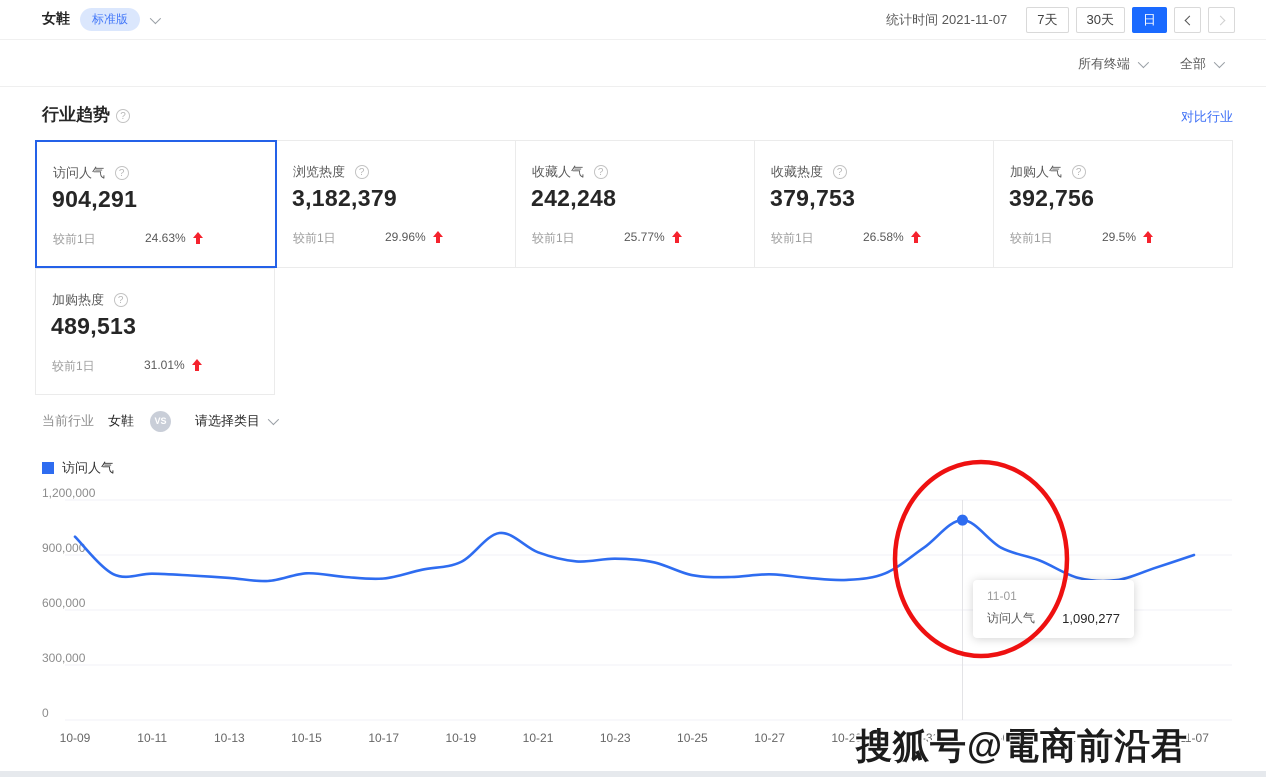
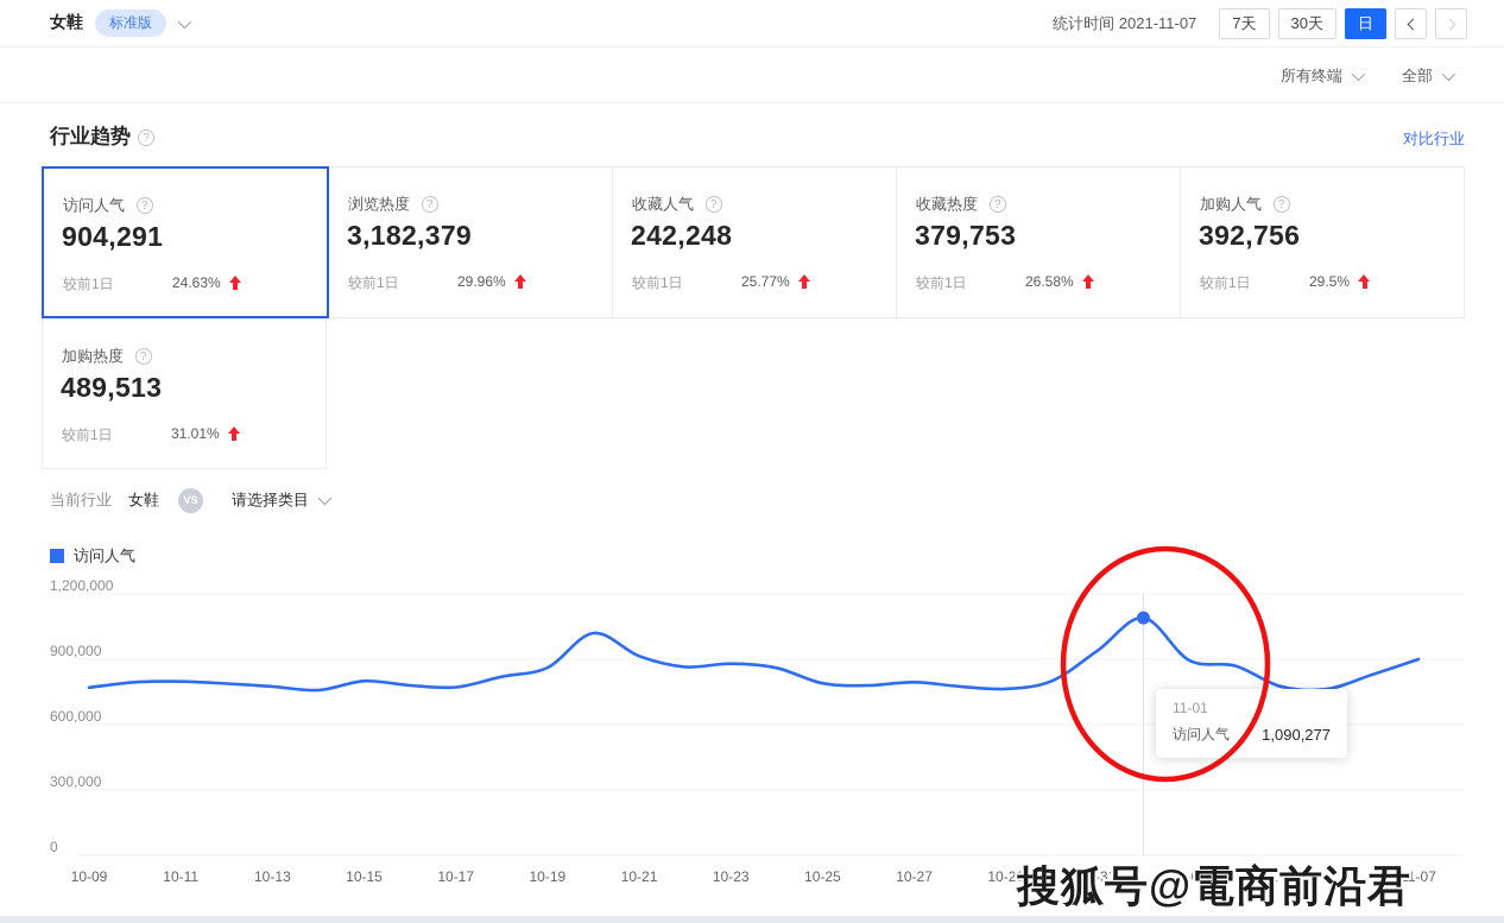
10-09: 1000000 -> 770000
11-02: 940000 -> 900000
